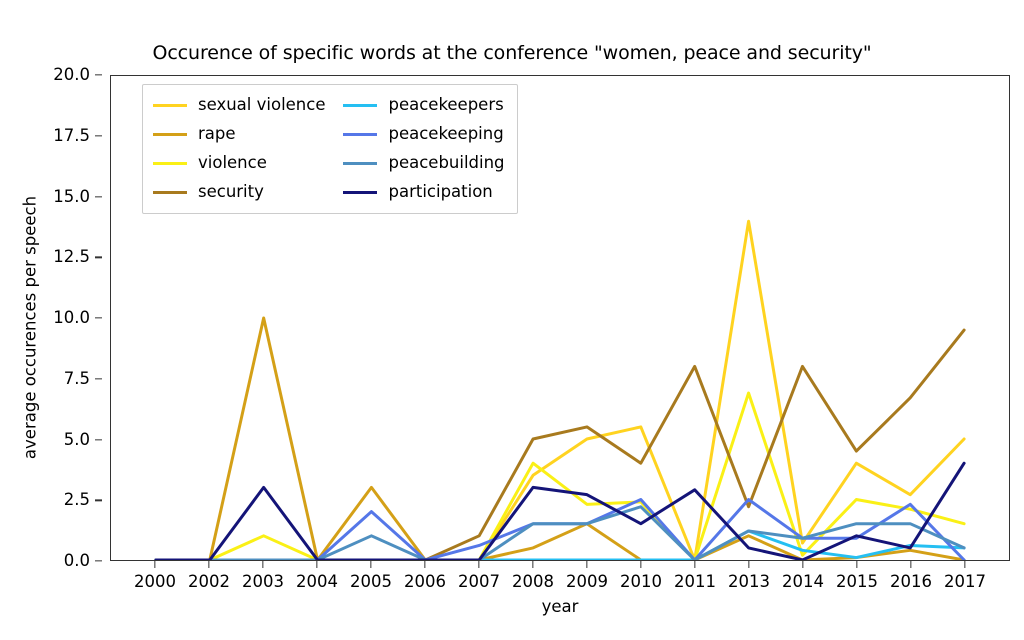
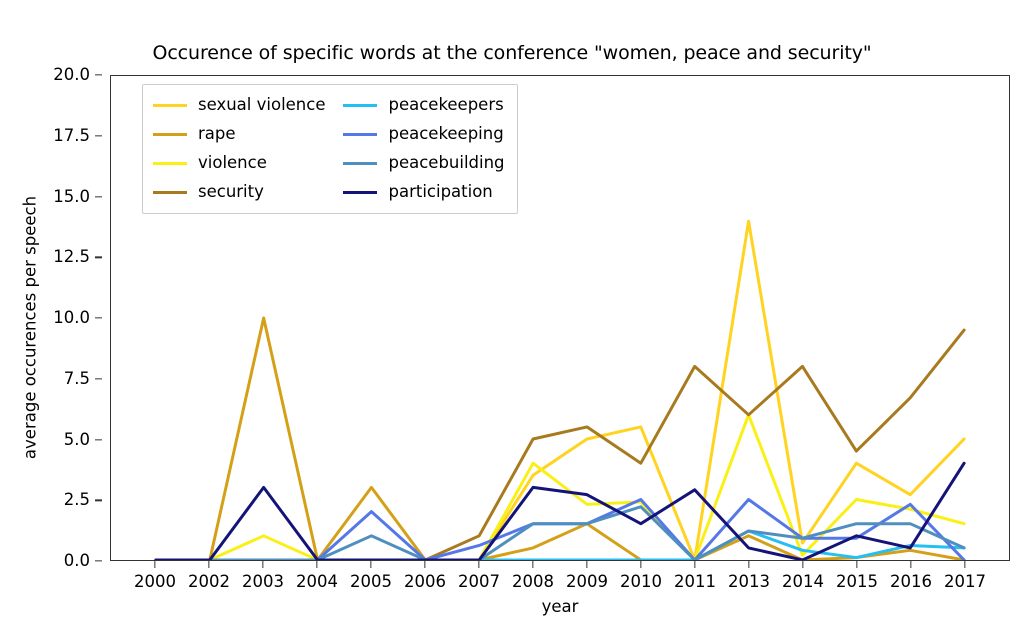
violence/2013: 6.9 -> 6.0
security/2013: 2.2 -> 6.0
